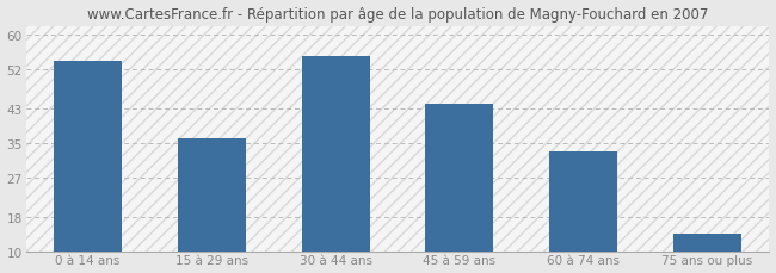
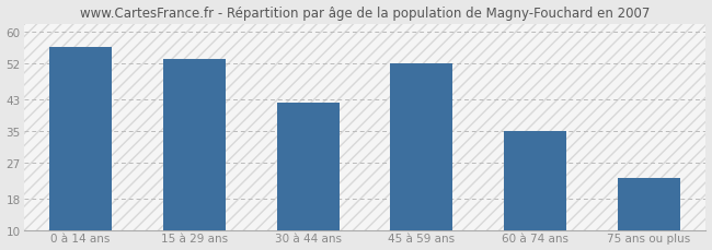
0 à 14 ans: 54 -> 56
15 à 29 ans: 36 -> 53
30 à 44 ans: 55 -> 42
45 à 59 ans: 44 -> 52
60 à 74 ans: 33 -> 35
75 ans ou plus: 14 -> 23
